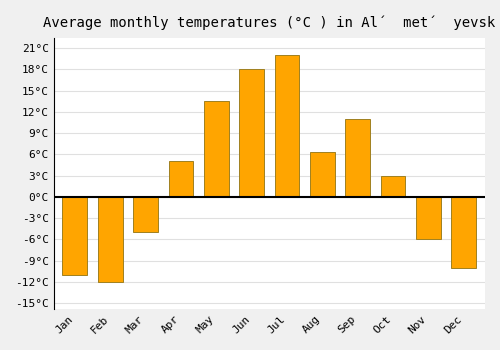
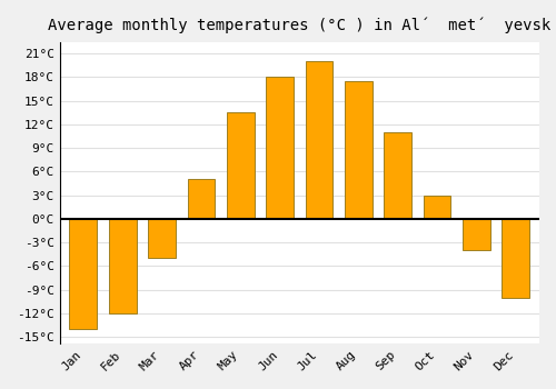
Jan: -11.0°C -> -14.0°C
Aug: 6.4°C -> 17.5°C
Nov: -6.0°C -> -4.0°C
